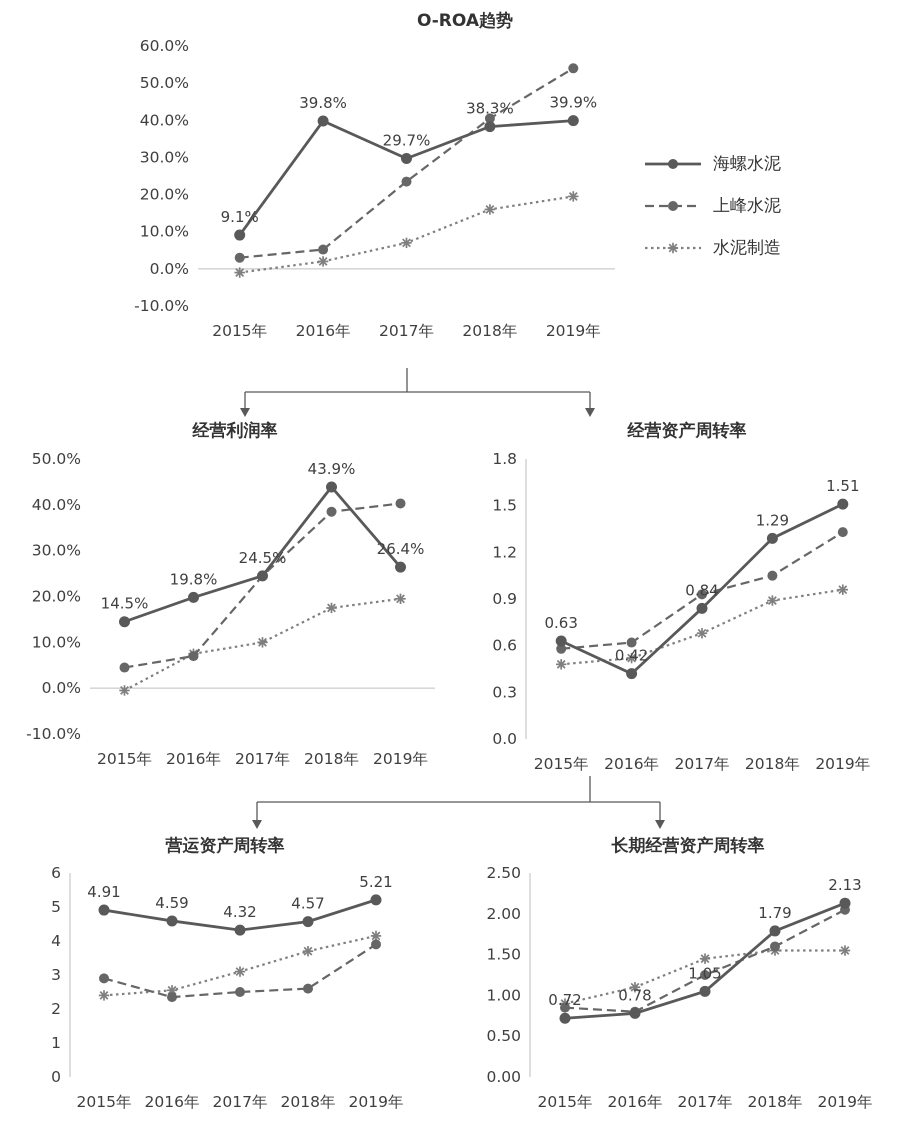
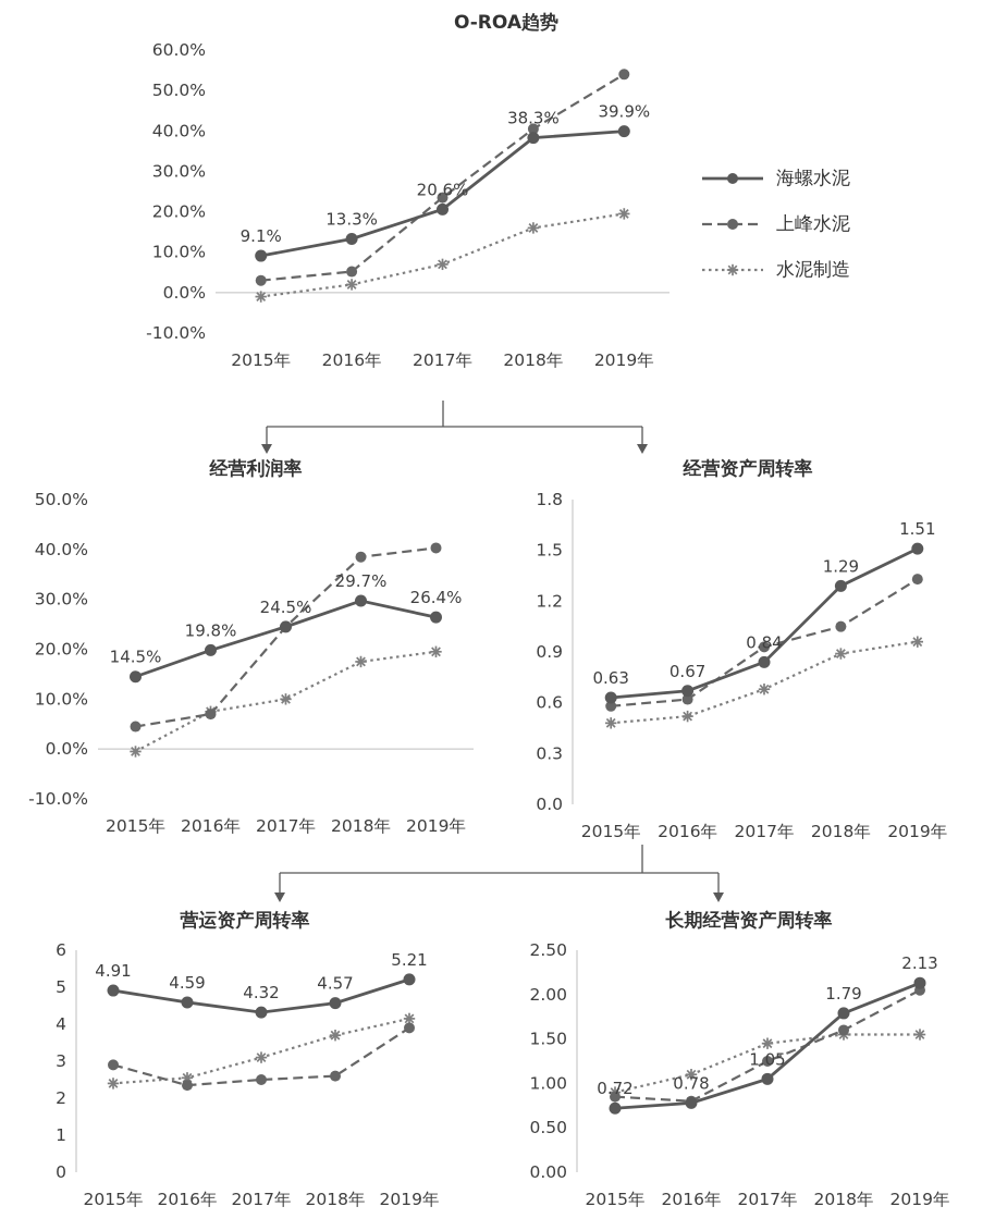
O-ROA趋势/海螺水泥/2016年: 39.8% -> 13.3%
O-ROA趋势/海螺水泥/2017年: 29.7% -> 20.6%
经营利润率/海螺水泥/2018年: 43.9% -> 29.7%
经营资产周转率/海螺水泥/2016年: 0.42 -> 0.67
